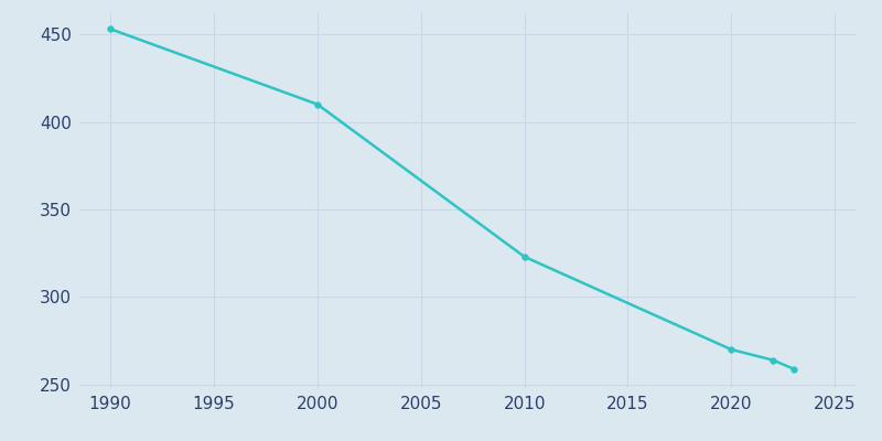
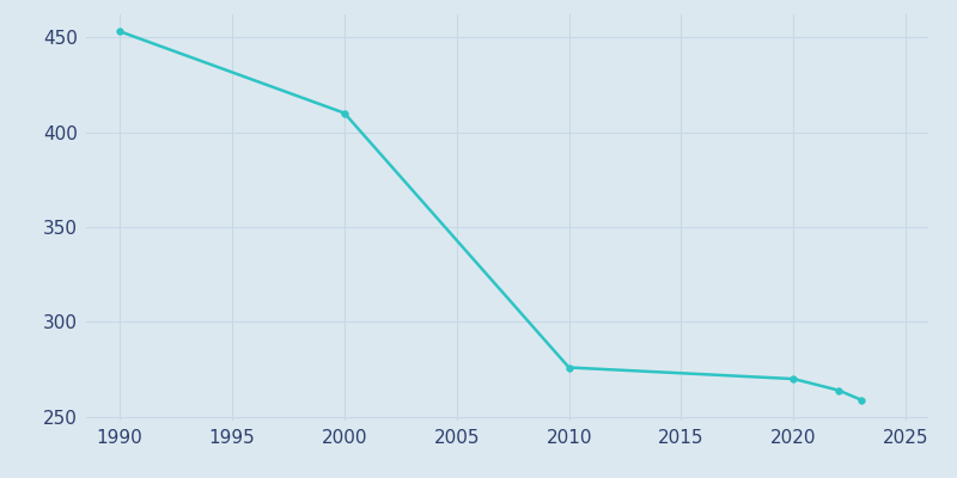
2010: 323 -> 276
